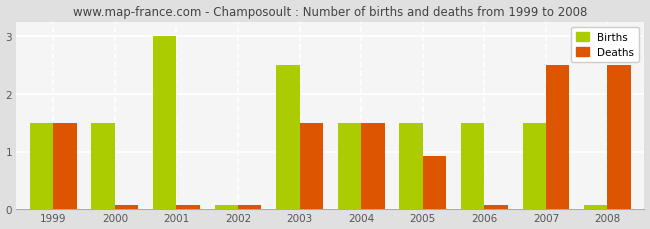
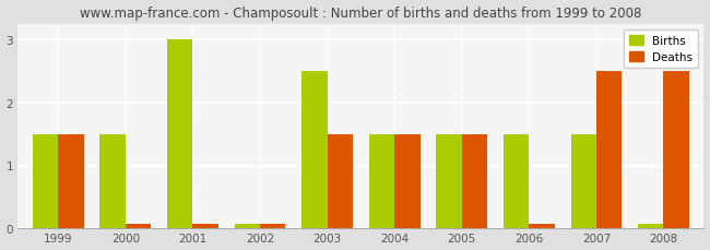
Deaths/2005: 0.92 -> 1.50
